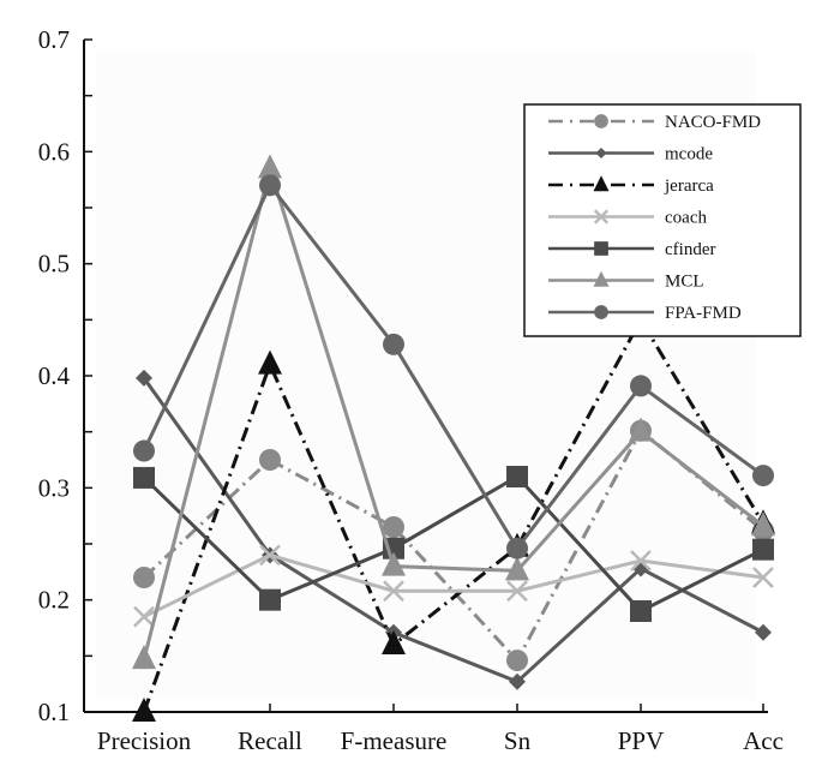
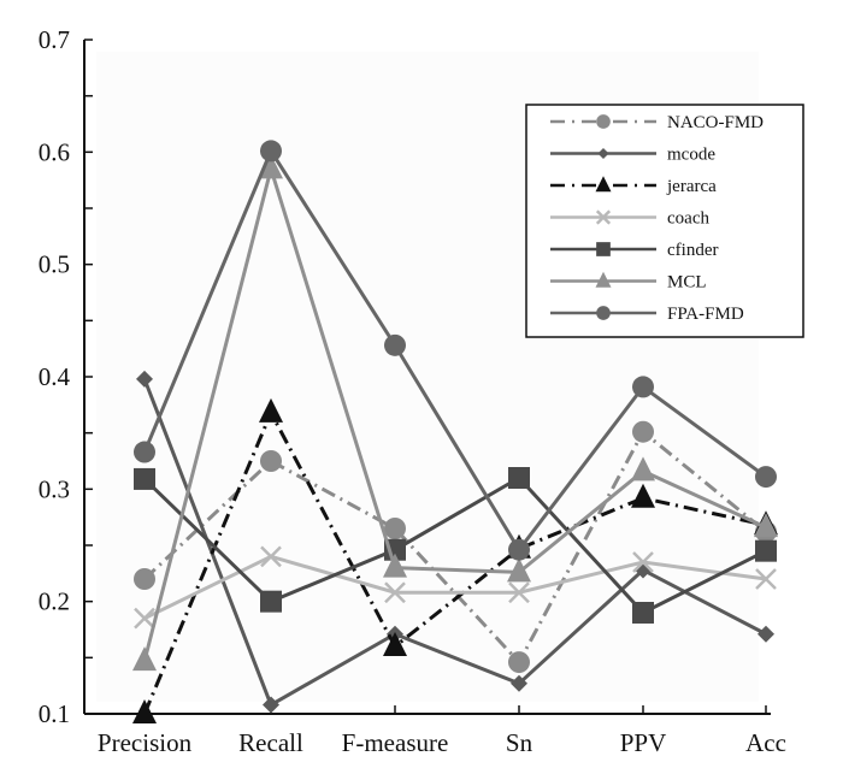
mcode/Recall: 0.24 -> 0.11
jerarca/Recall: 0.41 -> 0.37
FPA-FMD/Recall: 0.57 -> 0.60
jerarca/PPV: 0.45 -> 0.29
MCL/PPV: 0.35 -> 0.32
